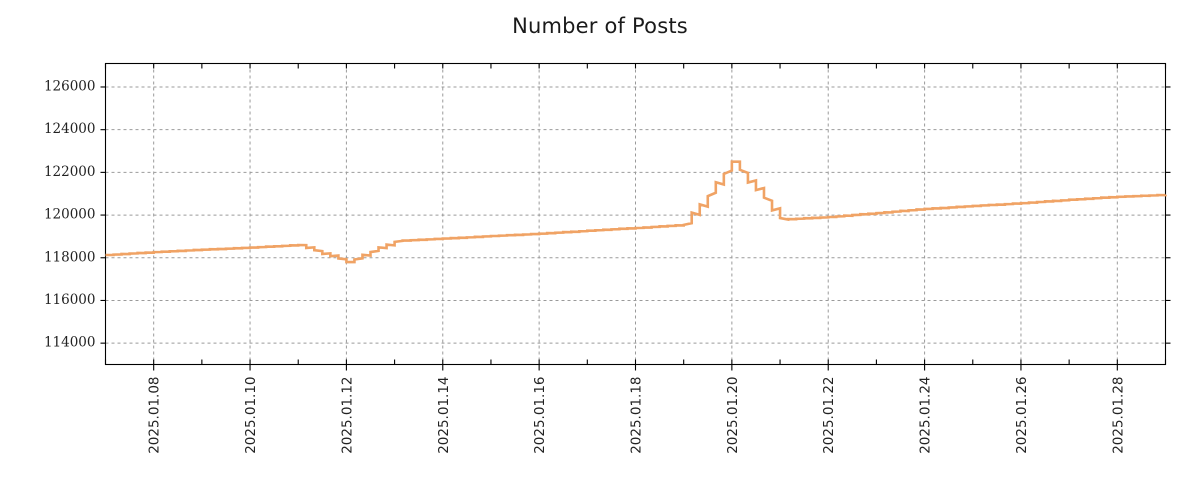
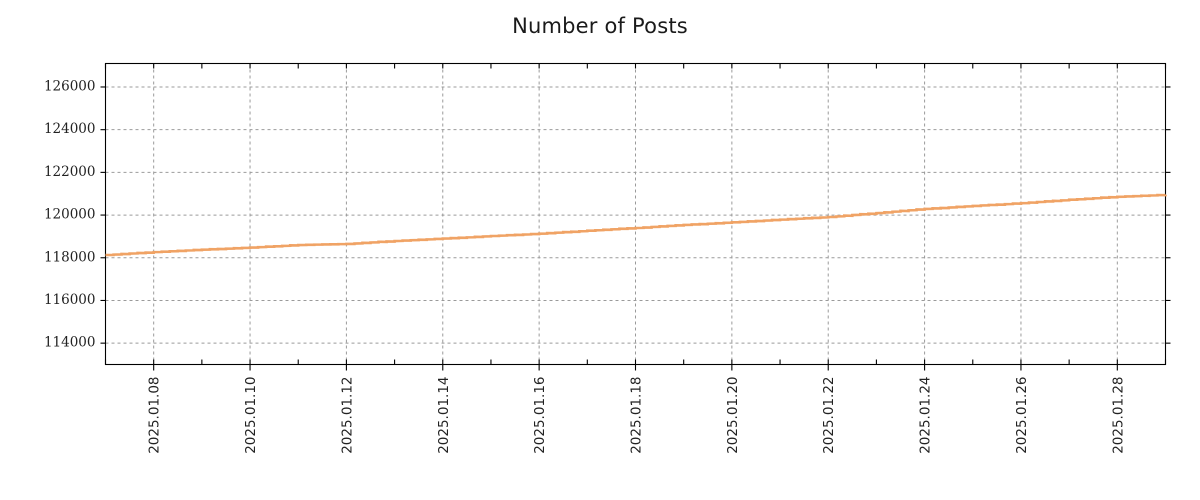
2025.01.12: 117800 -> 118600
2025.01.20: 122500 -> 119700
